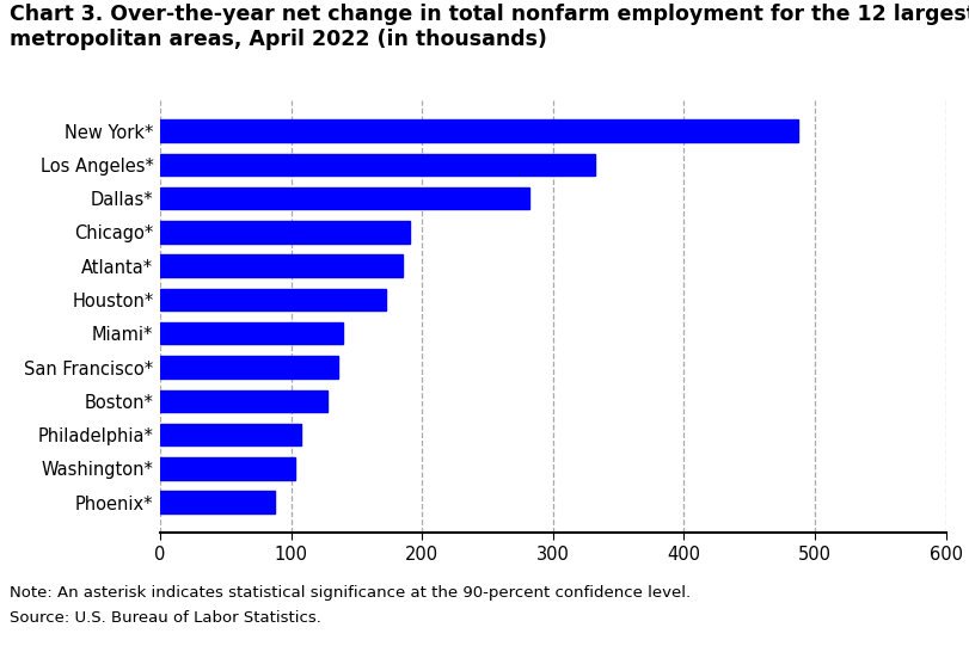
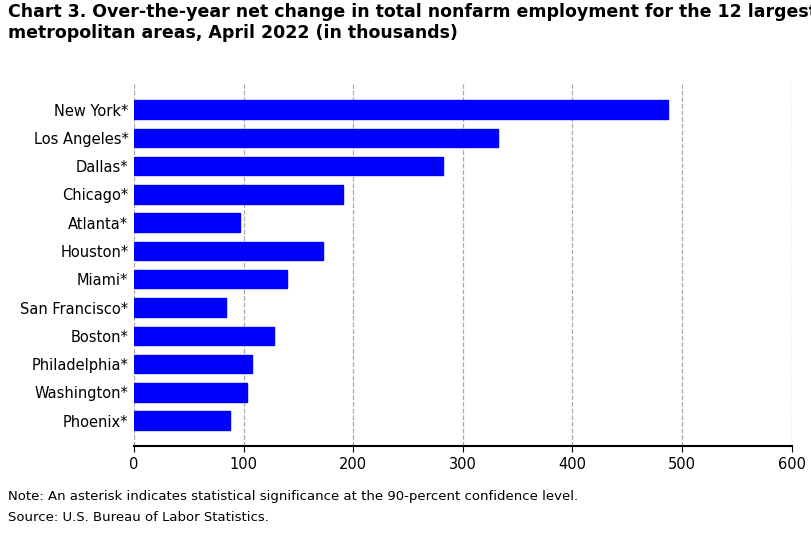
Atlanta*: 185 -> 97
San Francisco*: 136 -> 84
